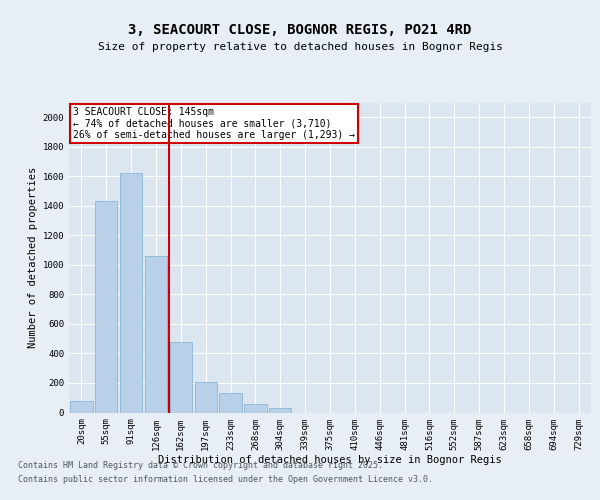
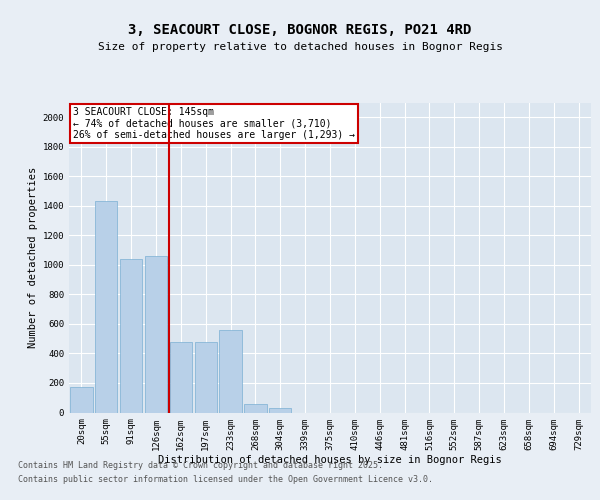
20sqm: 80 -> 170
91sqm: 1620 -> 1040
197sqm: 210 -> 480
233sqm: 130 -> 560
